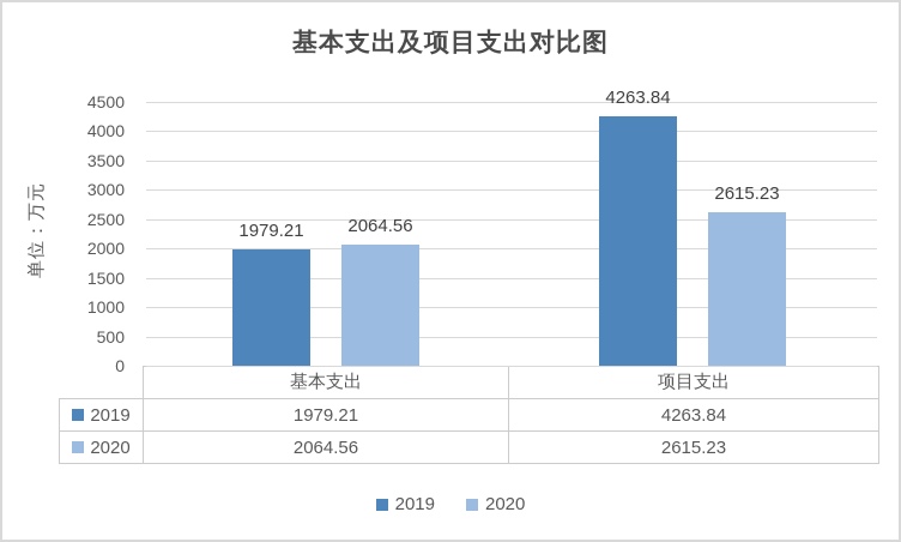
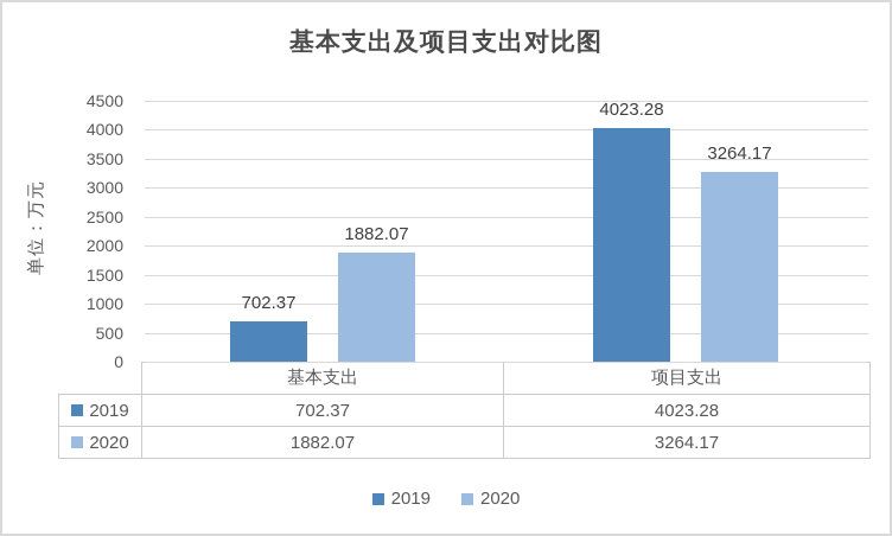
2019/基本支出: 1979.21 -> 702.37
2020/基本支出: 2064.56 -> 1882.07
2019/项目支出: 4263.84 -> 4023.28
2020/项目支出: 2615.23 -> 3264.17
